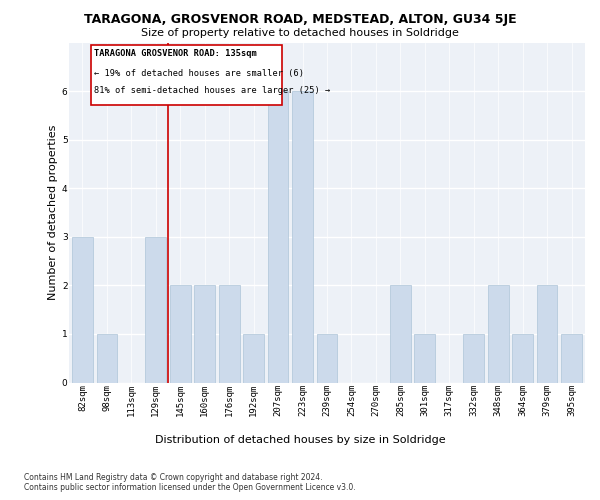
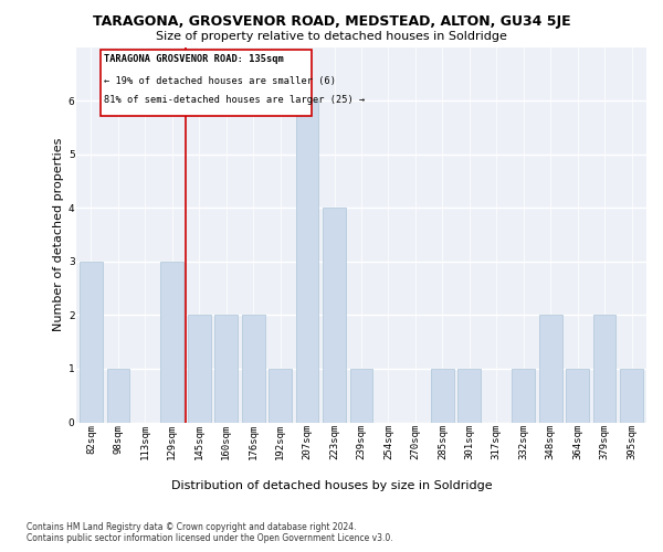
223sqm: 6 -> 4
285sqm: 2 -> 1
